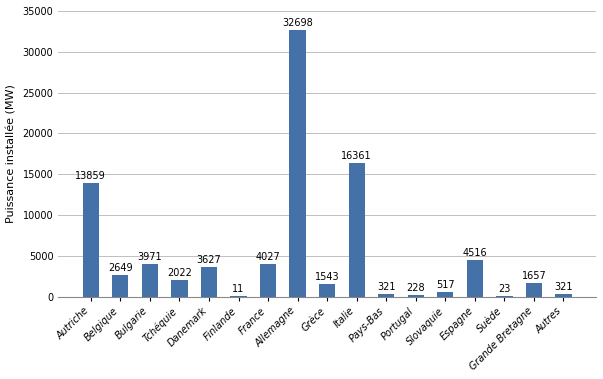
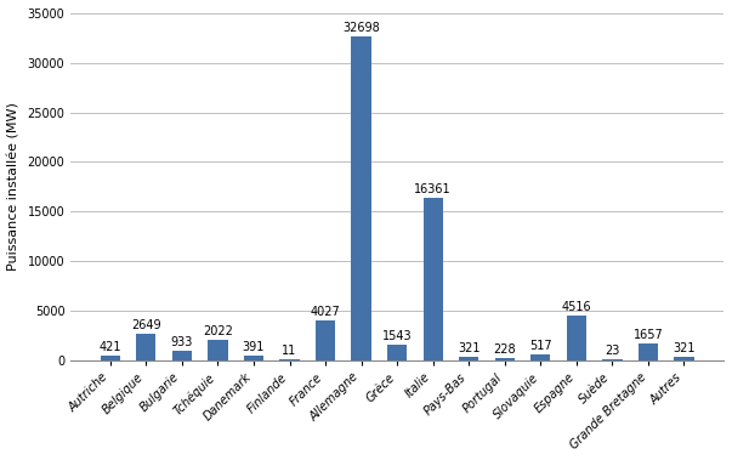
Autriche: 13859 -> 421
Bulgarie: 3971 -> 933
Danemark: 3627 -> 391
